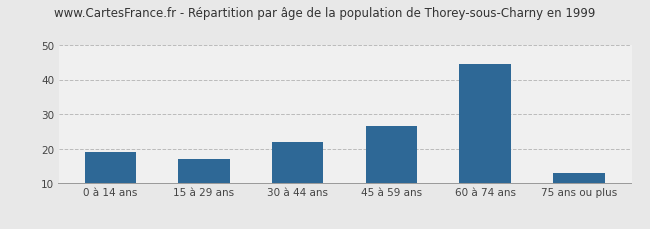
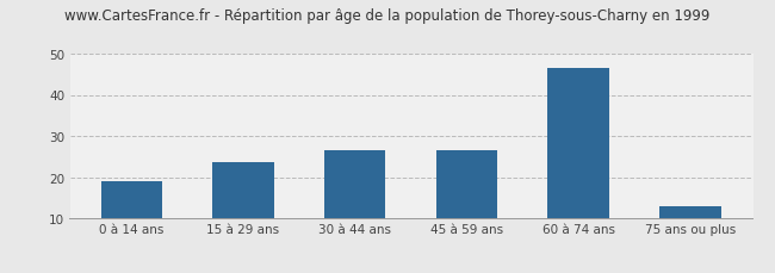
15 à 29 ans: 17.0 -> 23.5
30 à 44 ans: 22.0 -> 26.5
60 à 74 ans: 44.5 -> 46.5
